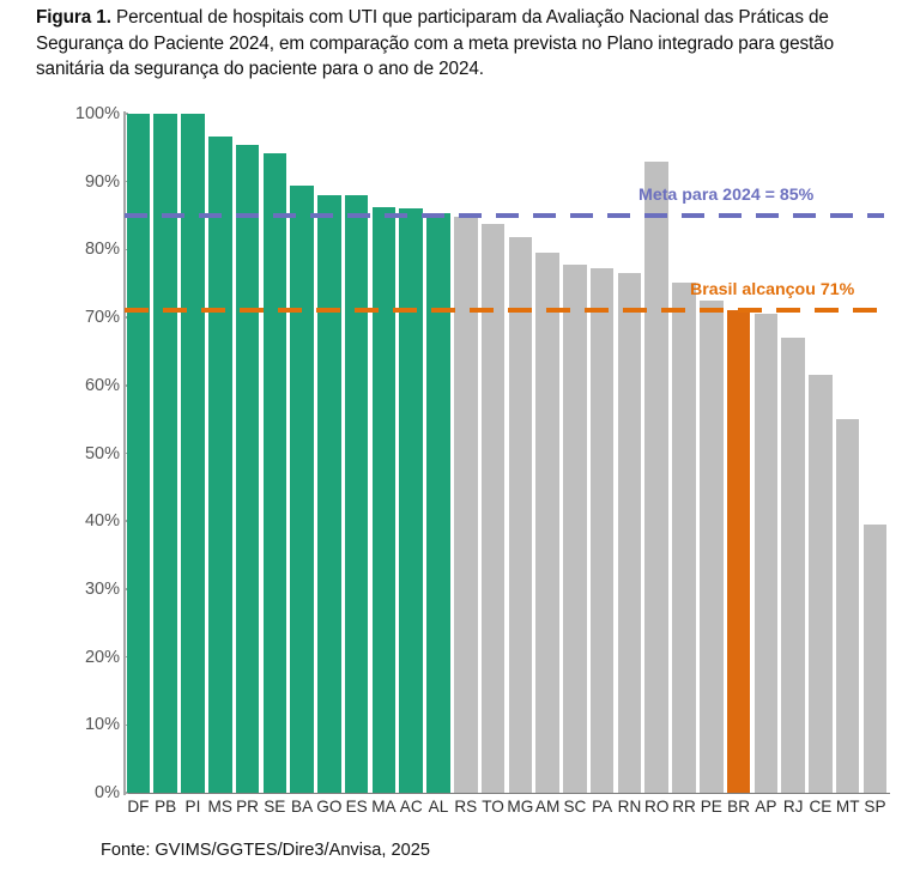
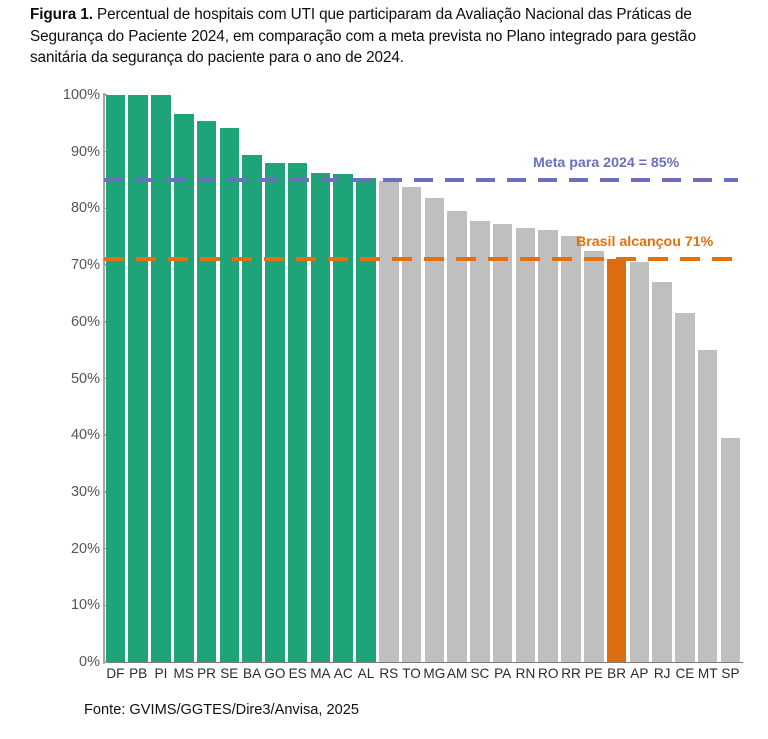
RO: 93% -> 76%
